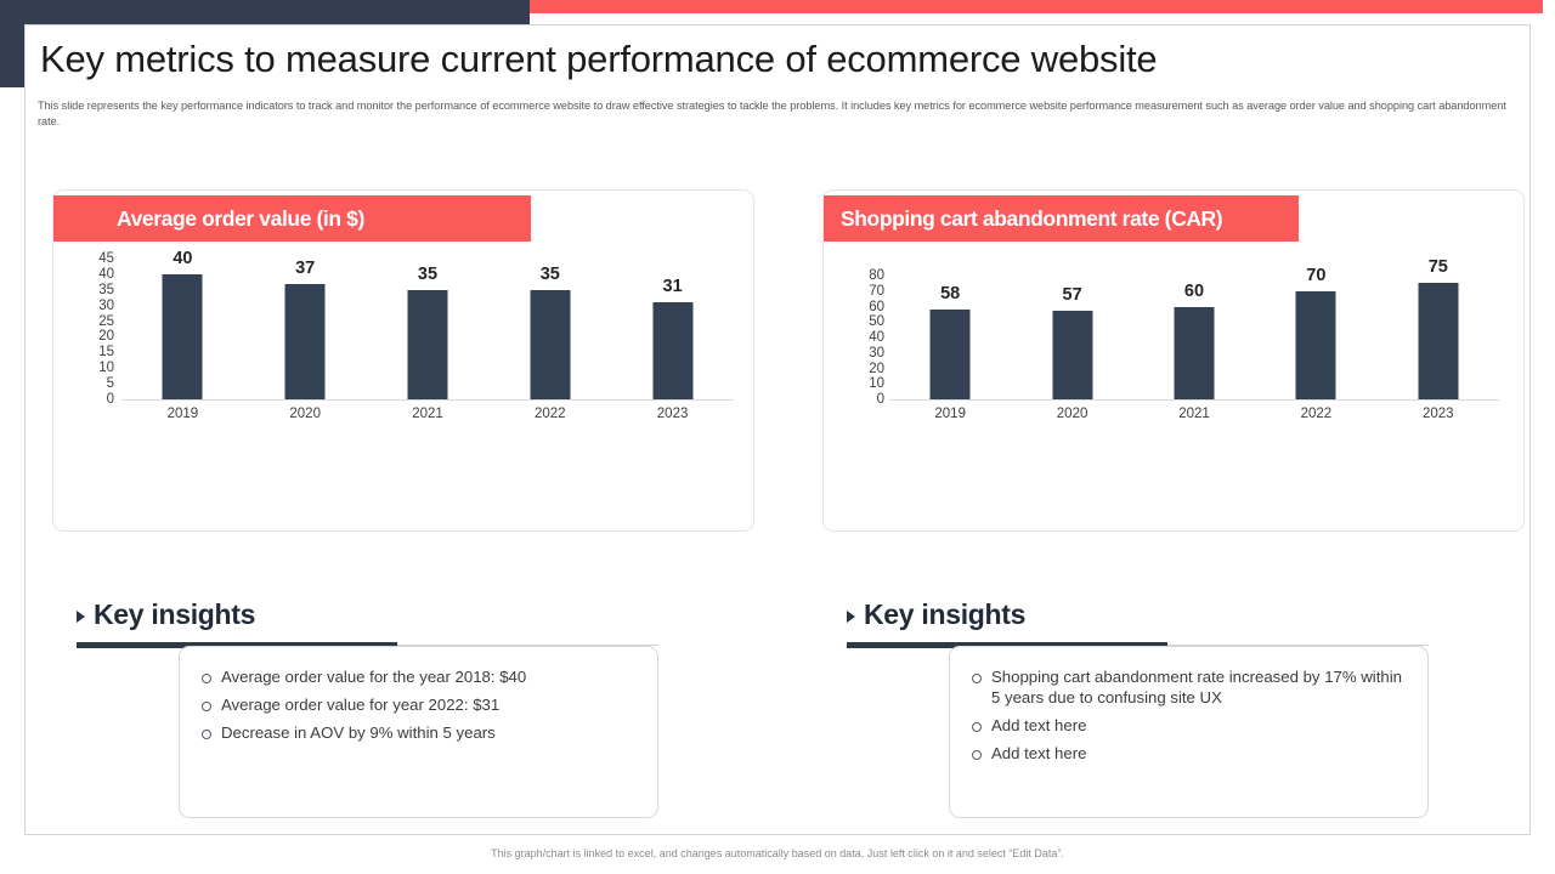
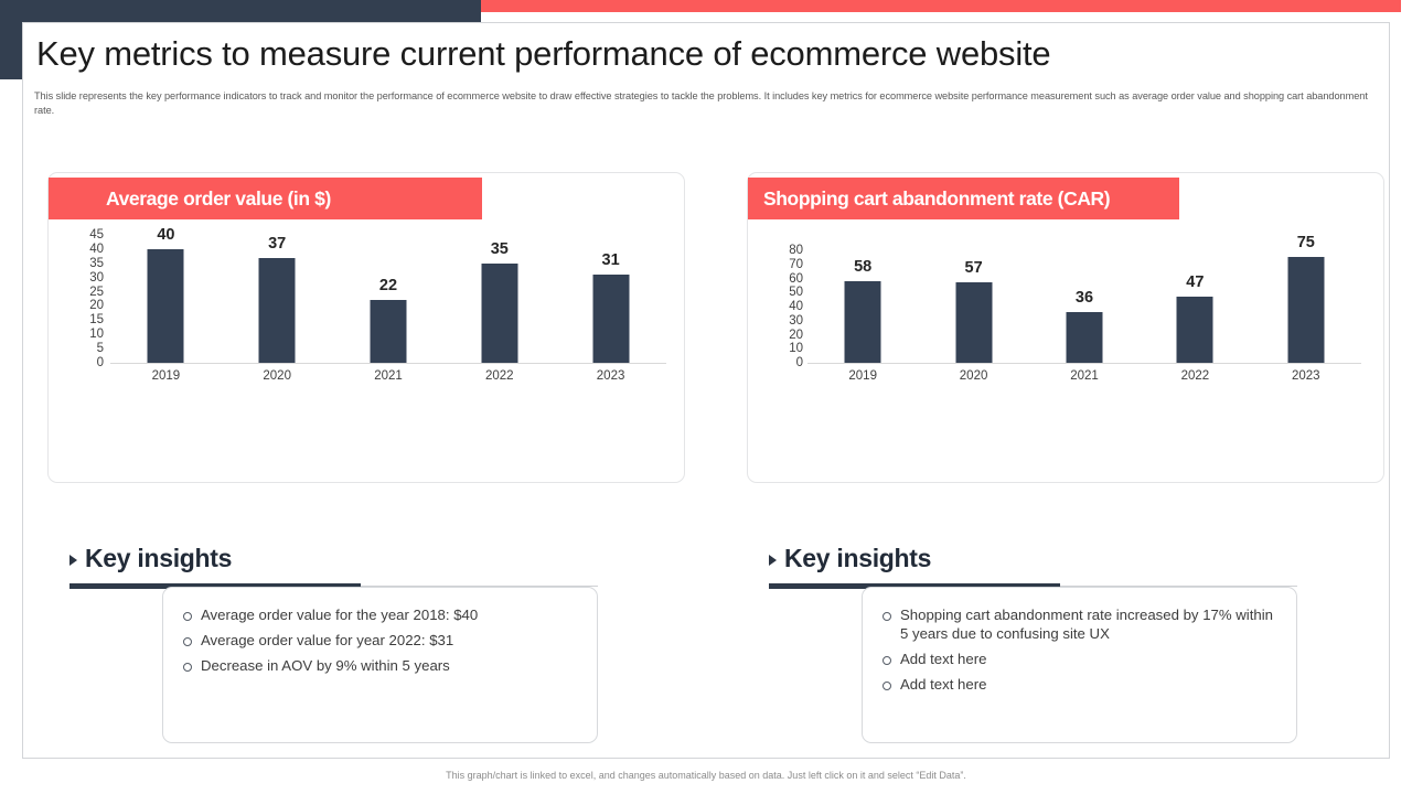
Average order value (in $)/2021: 35 -> 22
Shopping cart abandonment rate (CAR)/2021: 60 -> 36
Shopping cart abandonment rate (CAR)/2022: 70 -> 47
